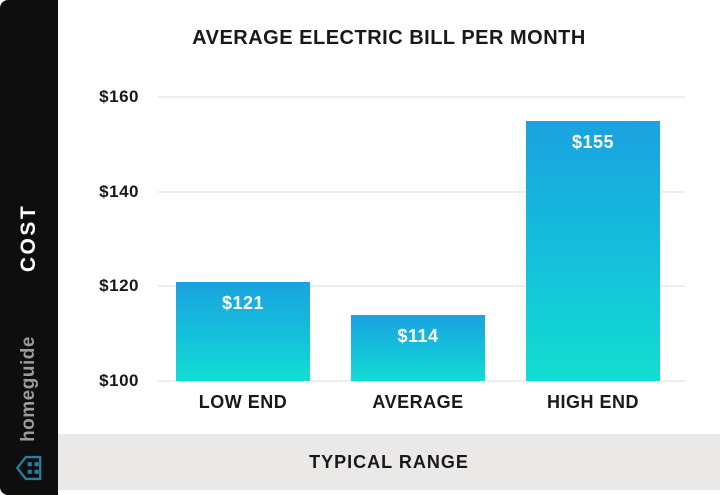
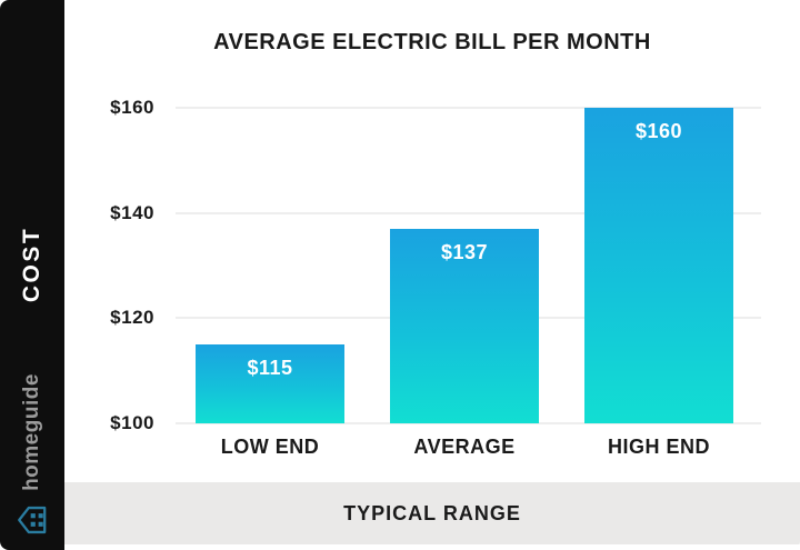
LOW END: $121 -> $115
AVERAGE: $114 -> $137
HIGH END: $155 -> $160
